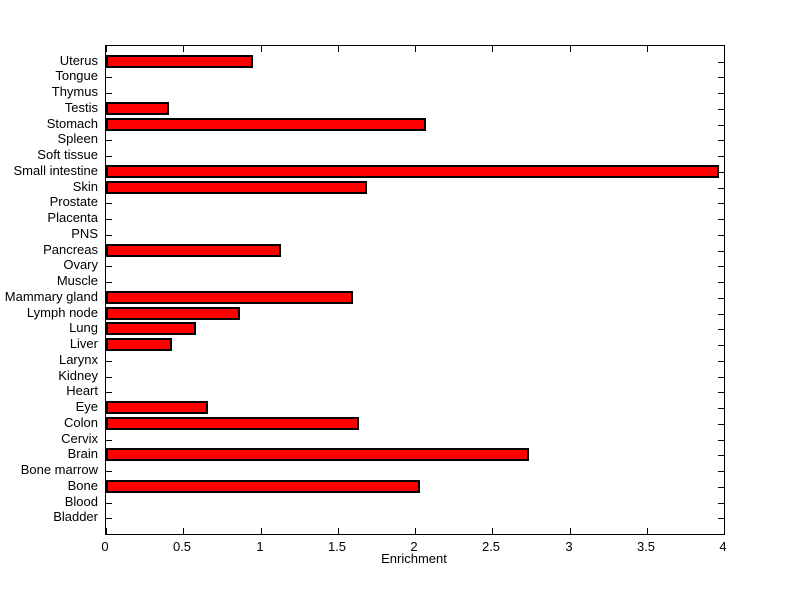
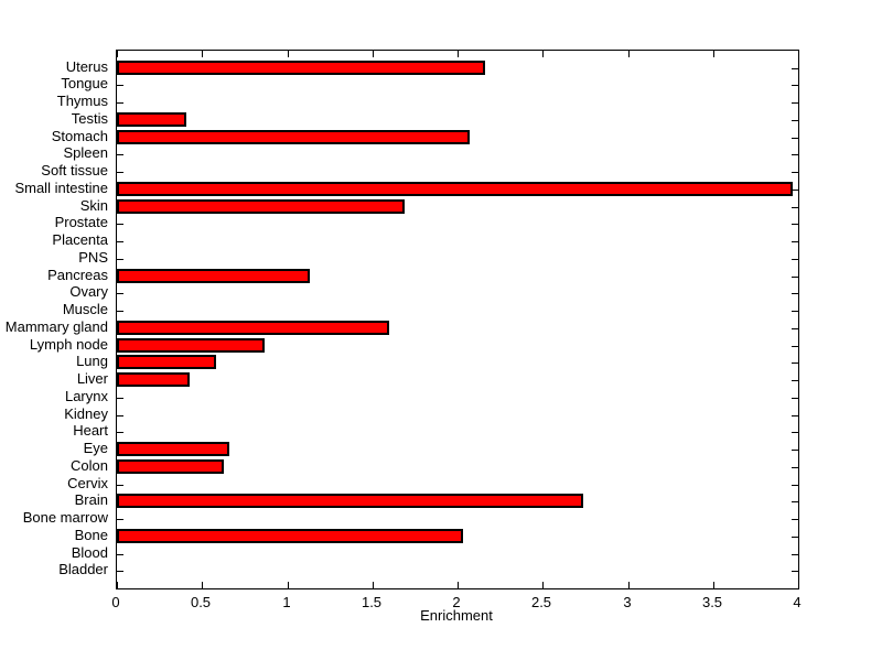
Uterus: 0.95 -> 2.16
Colon: 1.64 -> 0.63
